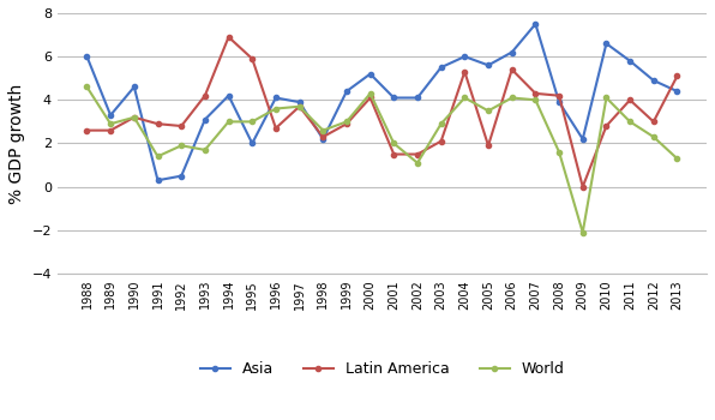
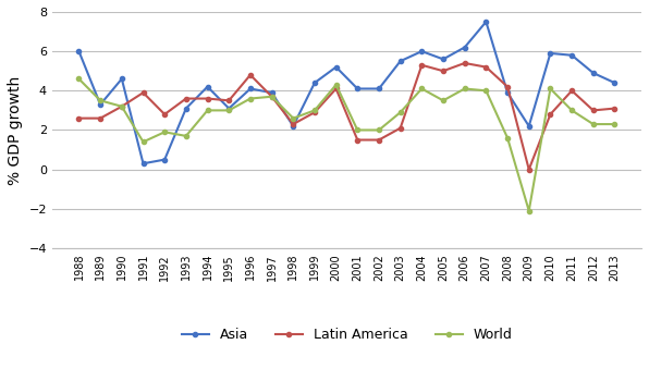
World/1989: 2.9 -> 3.5
Latin America/1991: 2.9 -> 3.9
Latin America/1993: 4.2 -> 3.6
Latin America/1994: 6.9 -> 3.6
Asia/1995: 2.0 -> 3.1
Latin America/1995: 5.9 -> 3.5
Latin America/1996: 2.7 -> 4.8
World/2002: 1.1 -> 2.0
Latin America/2005: 1.9 -> 5.0
Latin America/2007: 4.3 -> 5.2
Asia/2010: 6.6 -> 5.9
Latin America/2013: 5.1 -> 3.1
World/2013: 1.3 -> 2.3
